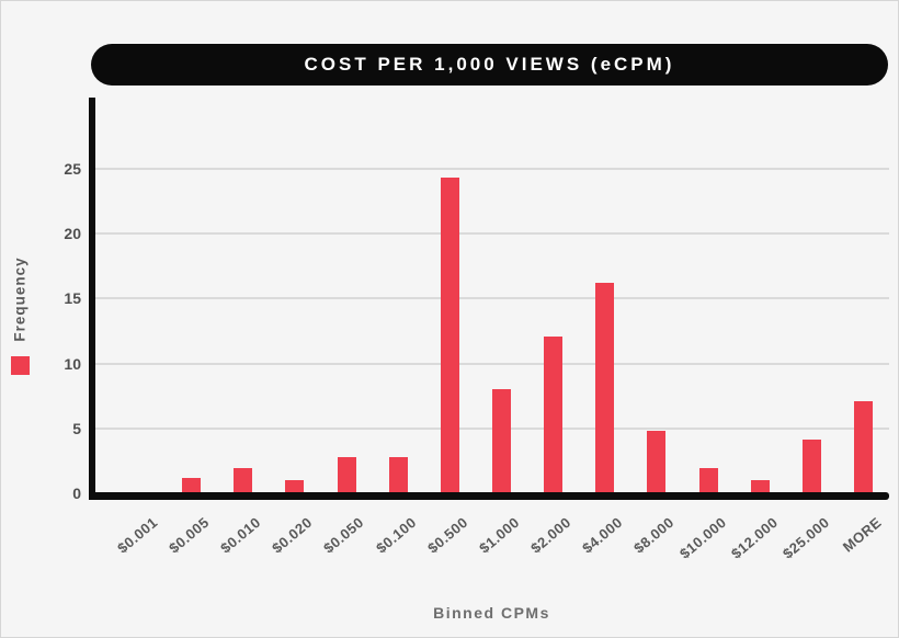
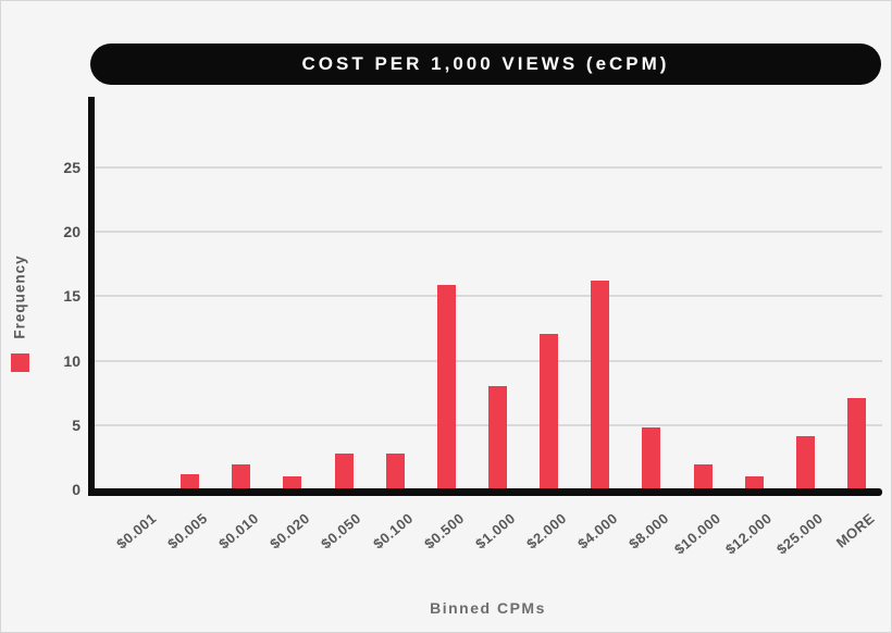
$0.500: 24.3 -> 15.9
